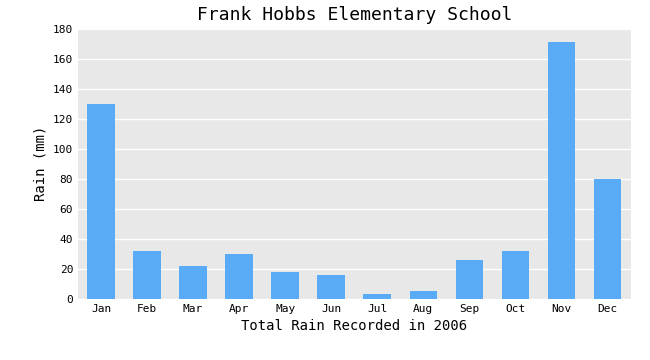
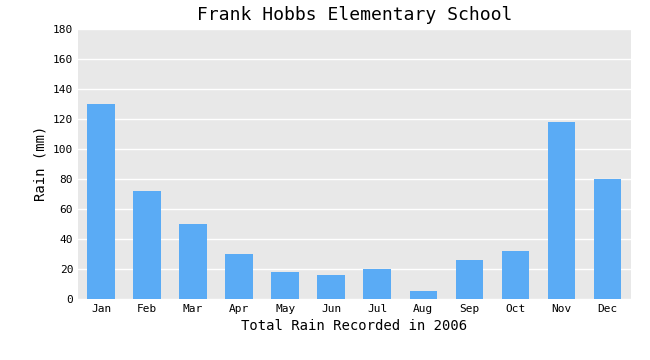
Feb: 32 -> 72
Mar: 22 -> 50
Jul: 3 -> 20
Nov: 171 -> 118
